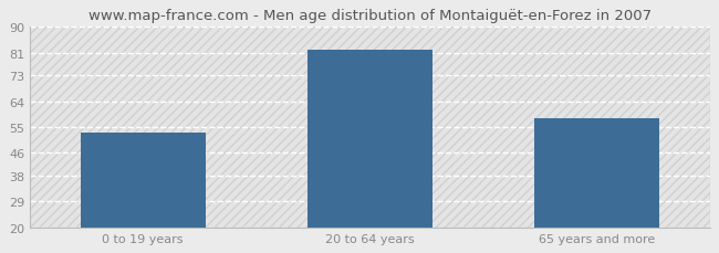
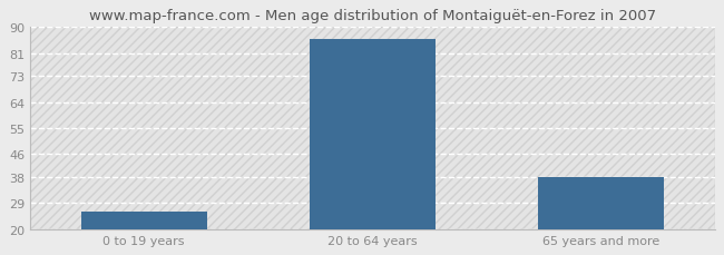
0 to 19 years: 53 -> 26
20 to 64 years: 82 -> 86
65 years and more: 58 -> 38
